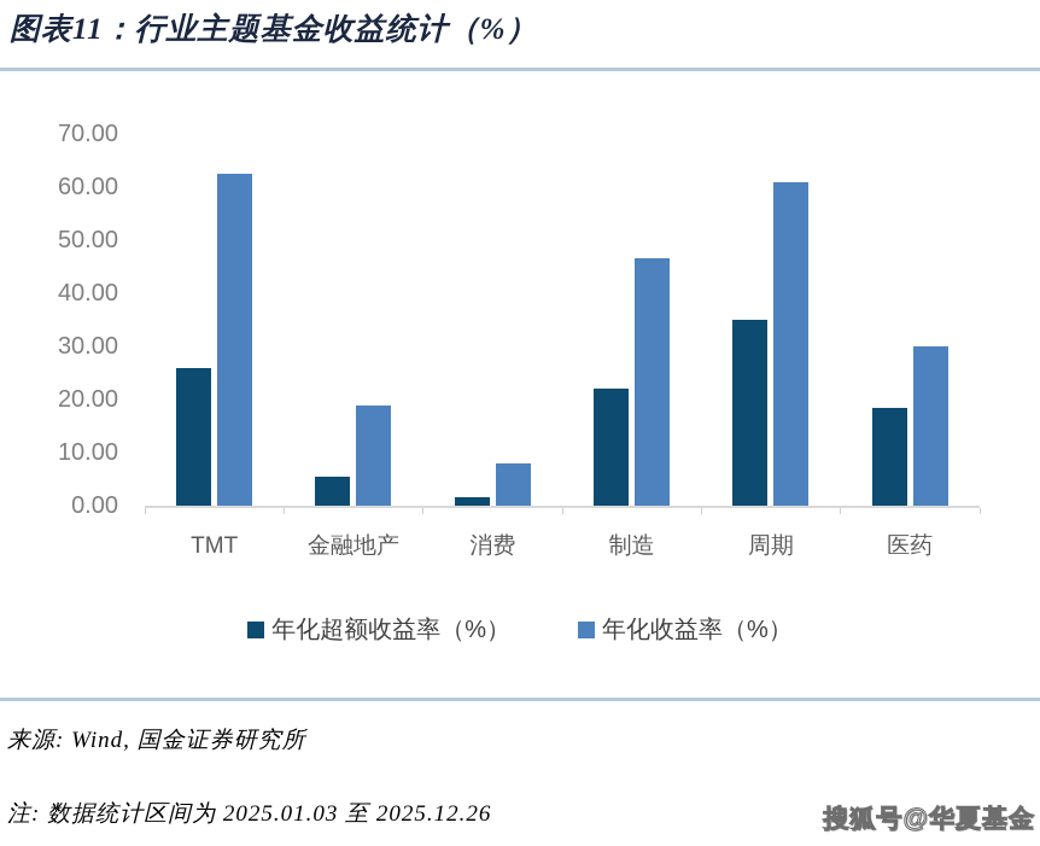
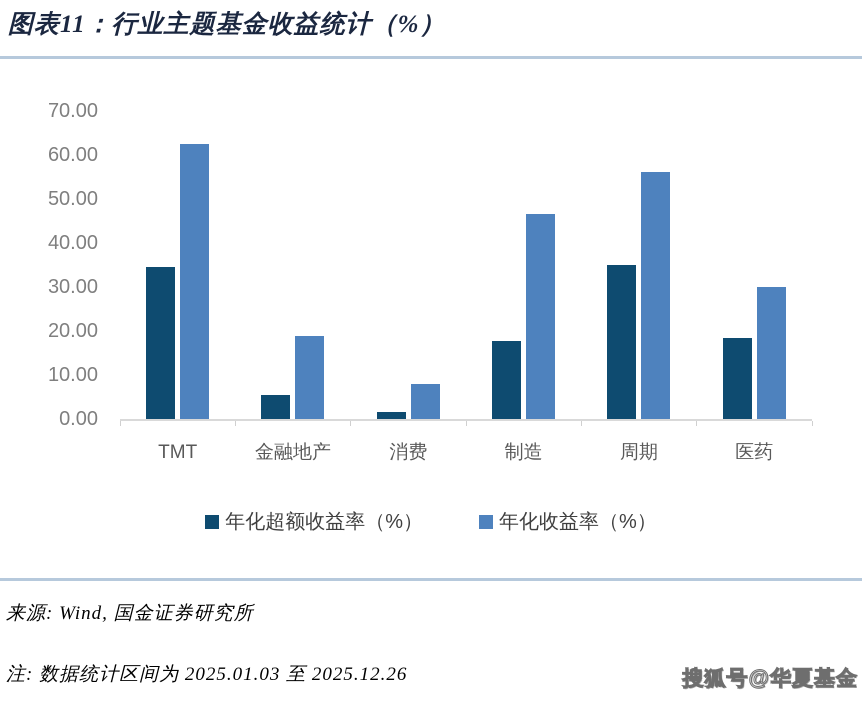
年化超额收益率（%）/TMT: 26 -> 34
年化超额收益率（%）/制造: 22 -> 18
年化收益率（%）/周期: 61 -> 56
